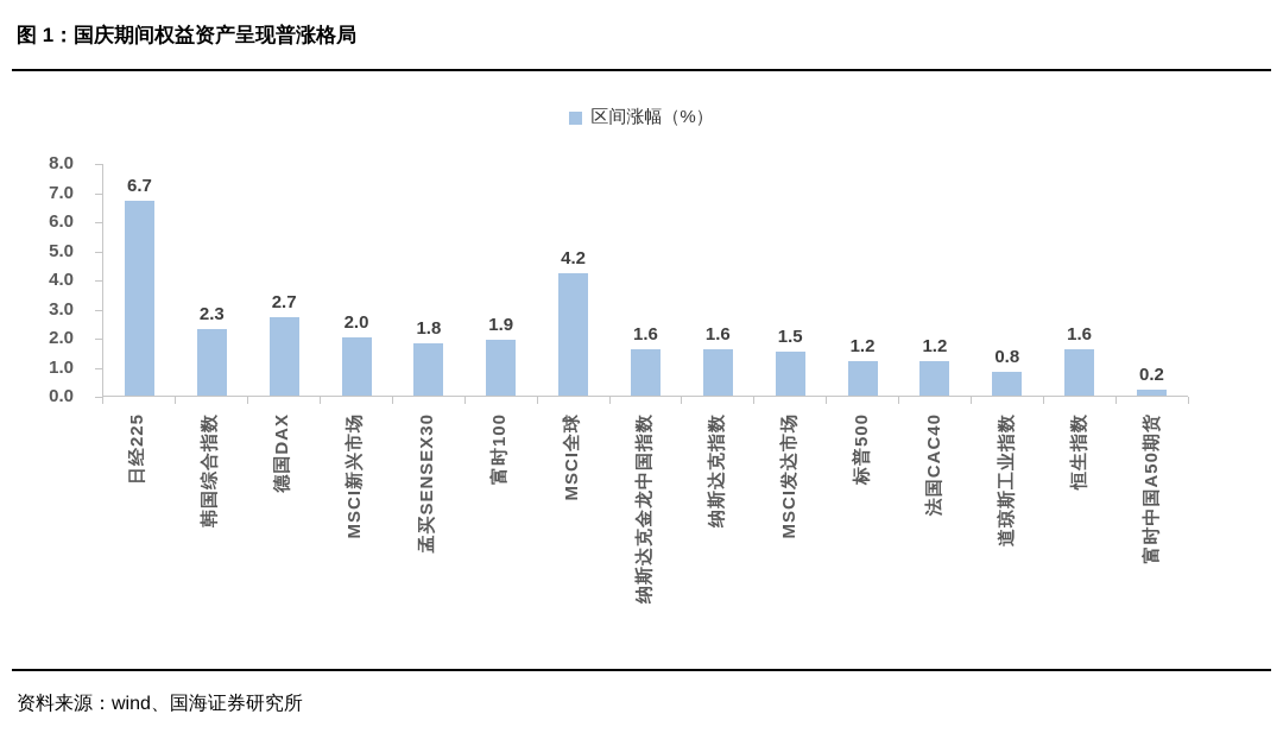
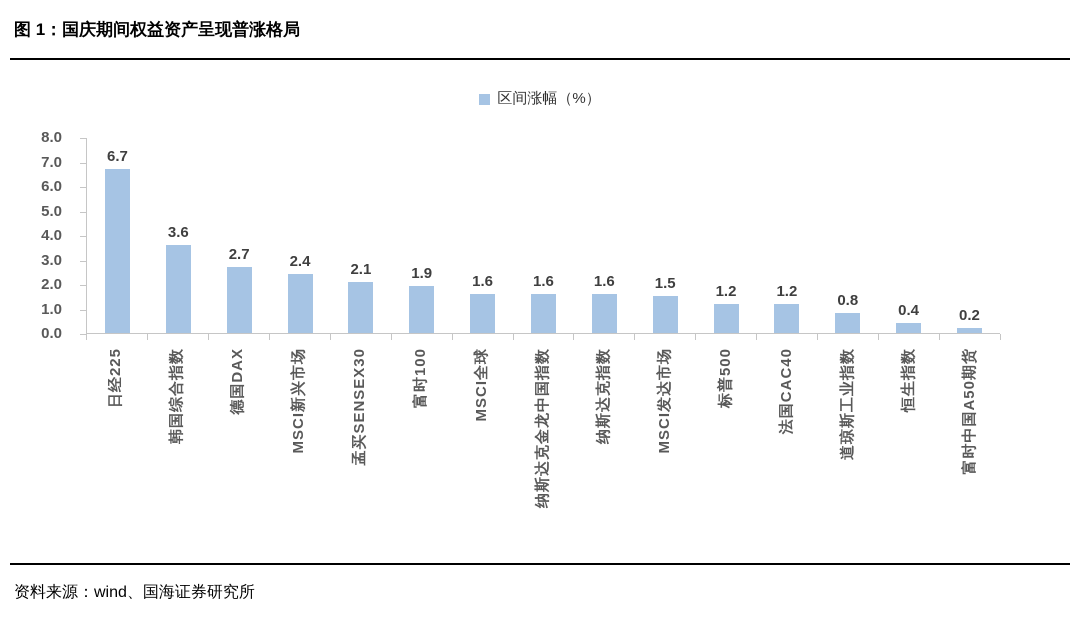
韩国综合指数: 2.3 -> 3.6
MSCI新兴市场: 2.0 -> 2.4
孟买SENSEX30: 1.8 -> 2.1
MSCI全球: 4.2 -> 1.6
恒生指数: 1.6 -> 0.4
